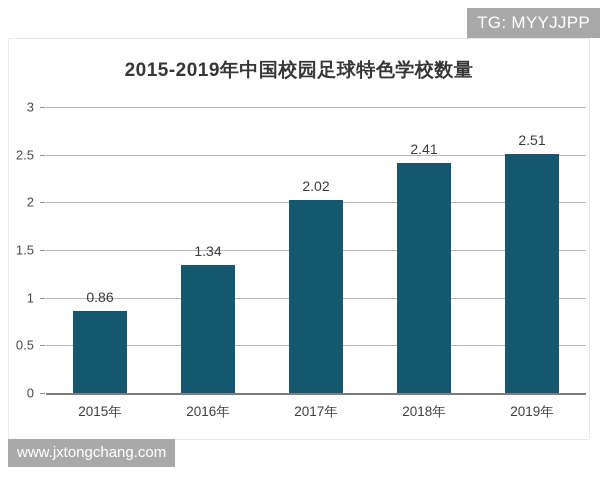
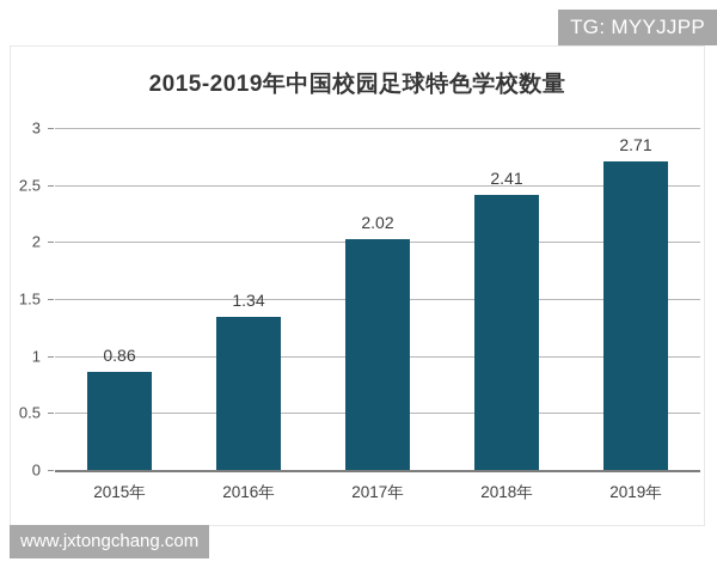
2019年: 2.51 -> 2.71
